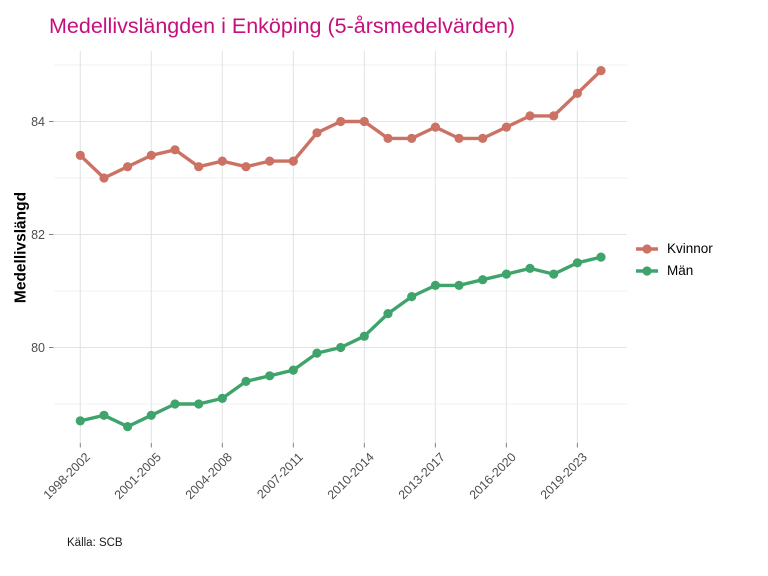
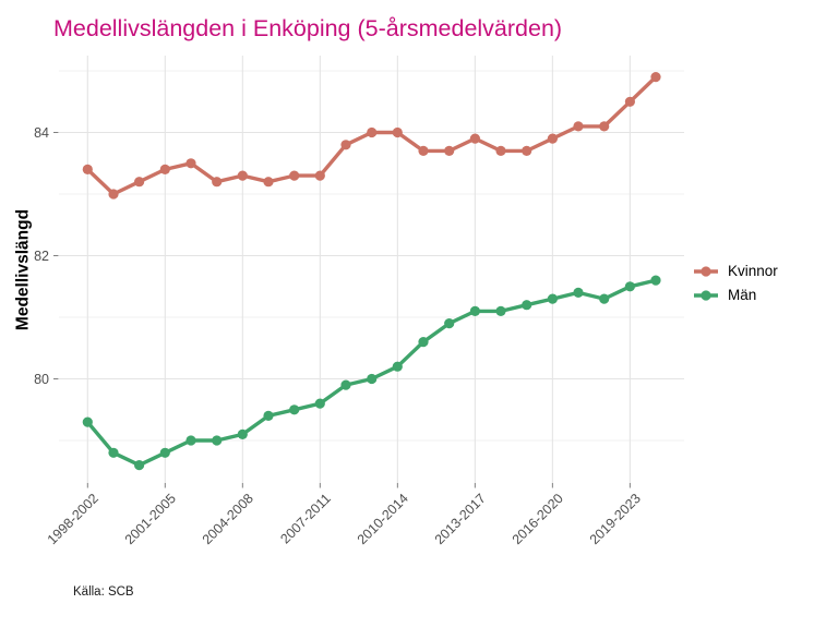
Män/1998-2002: 78.7 -> 79.3
